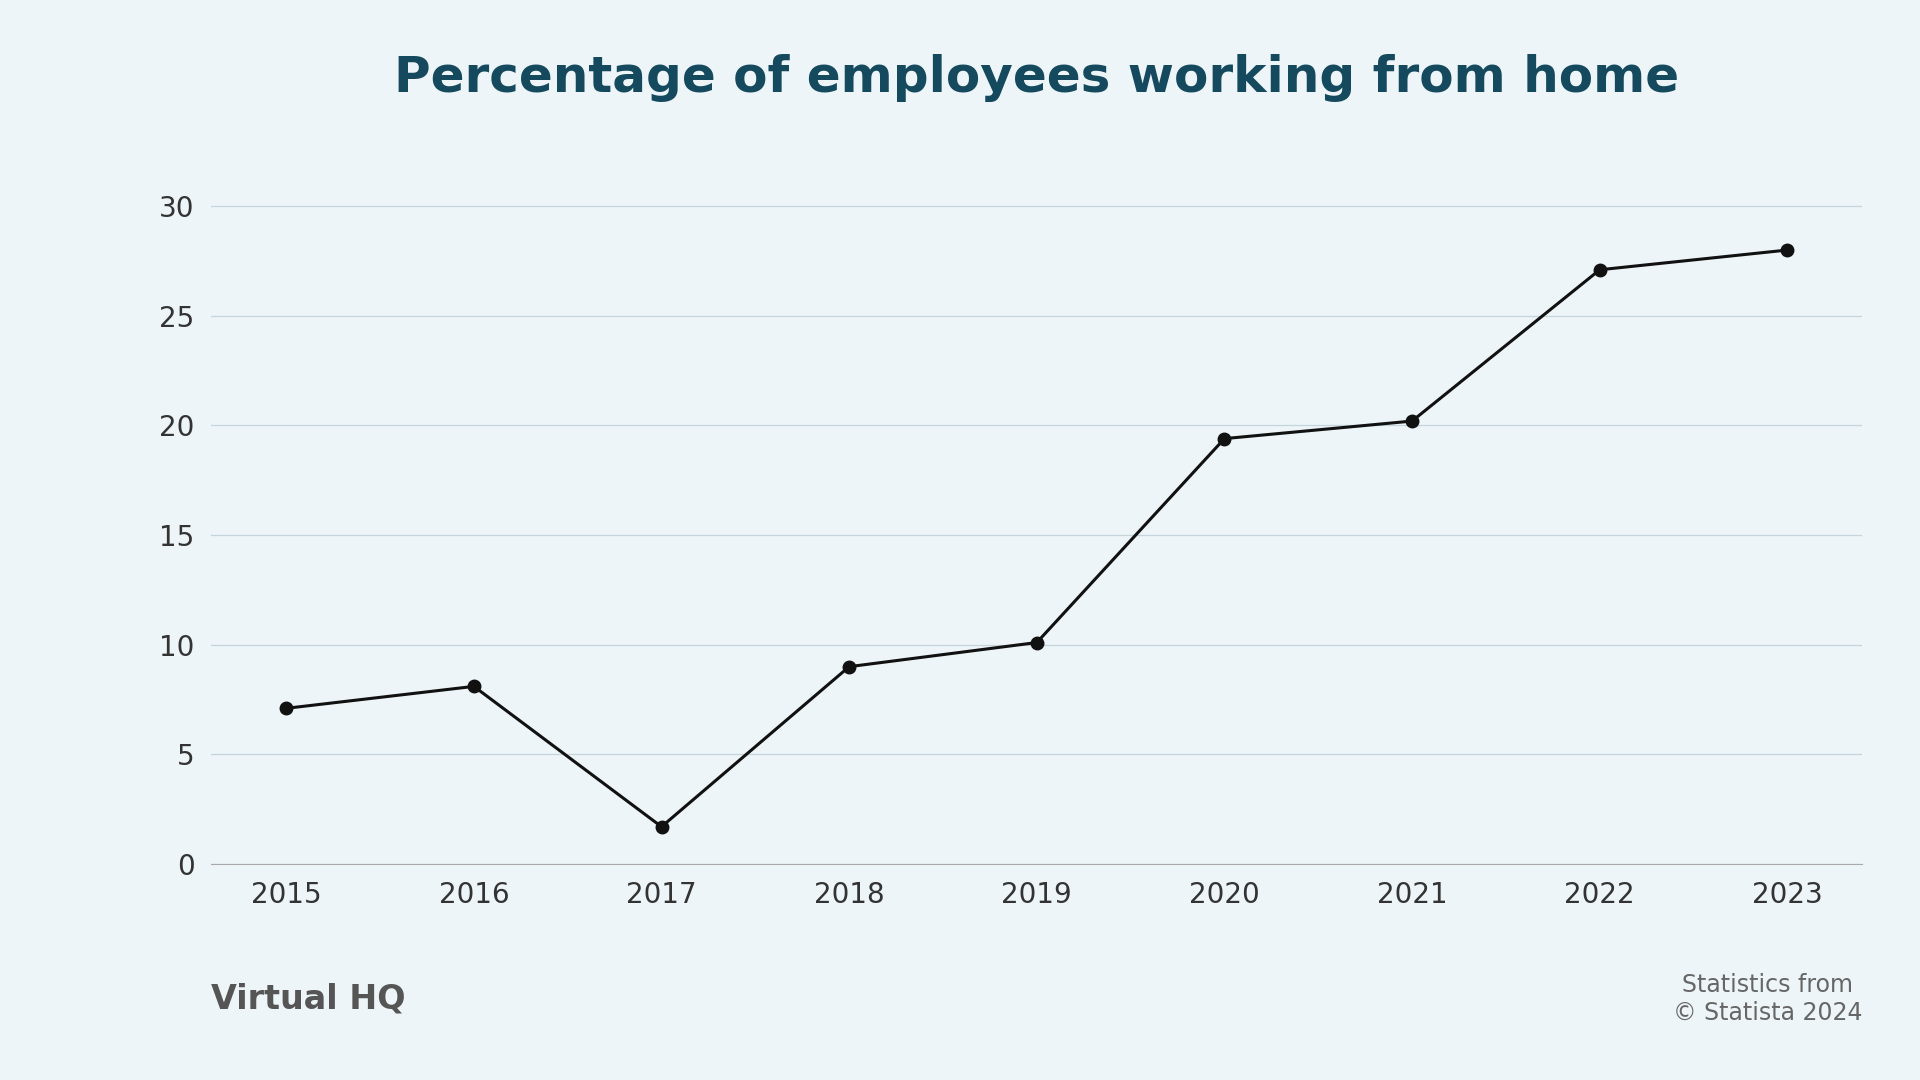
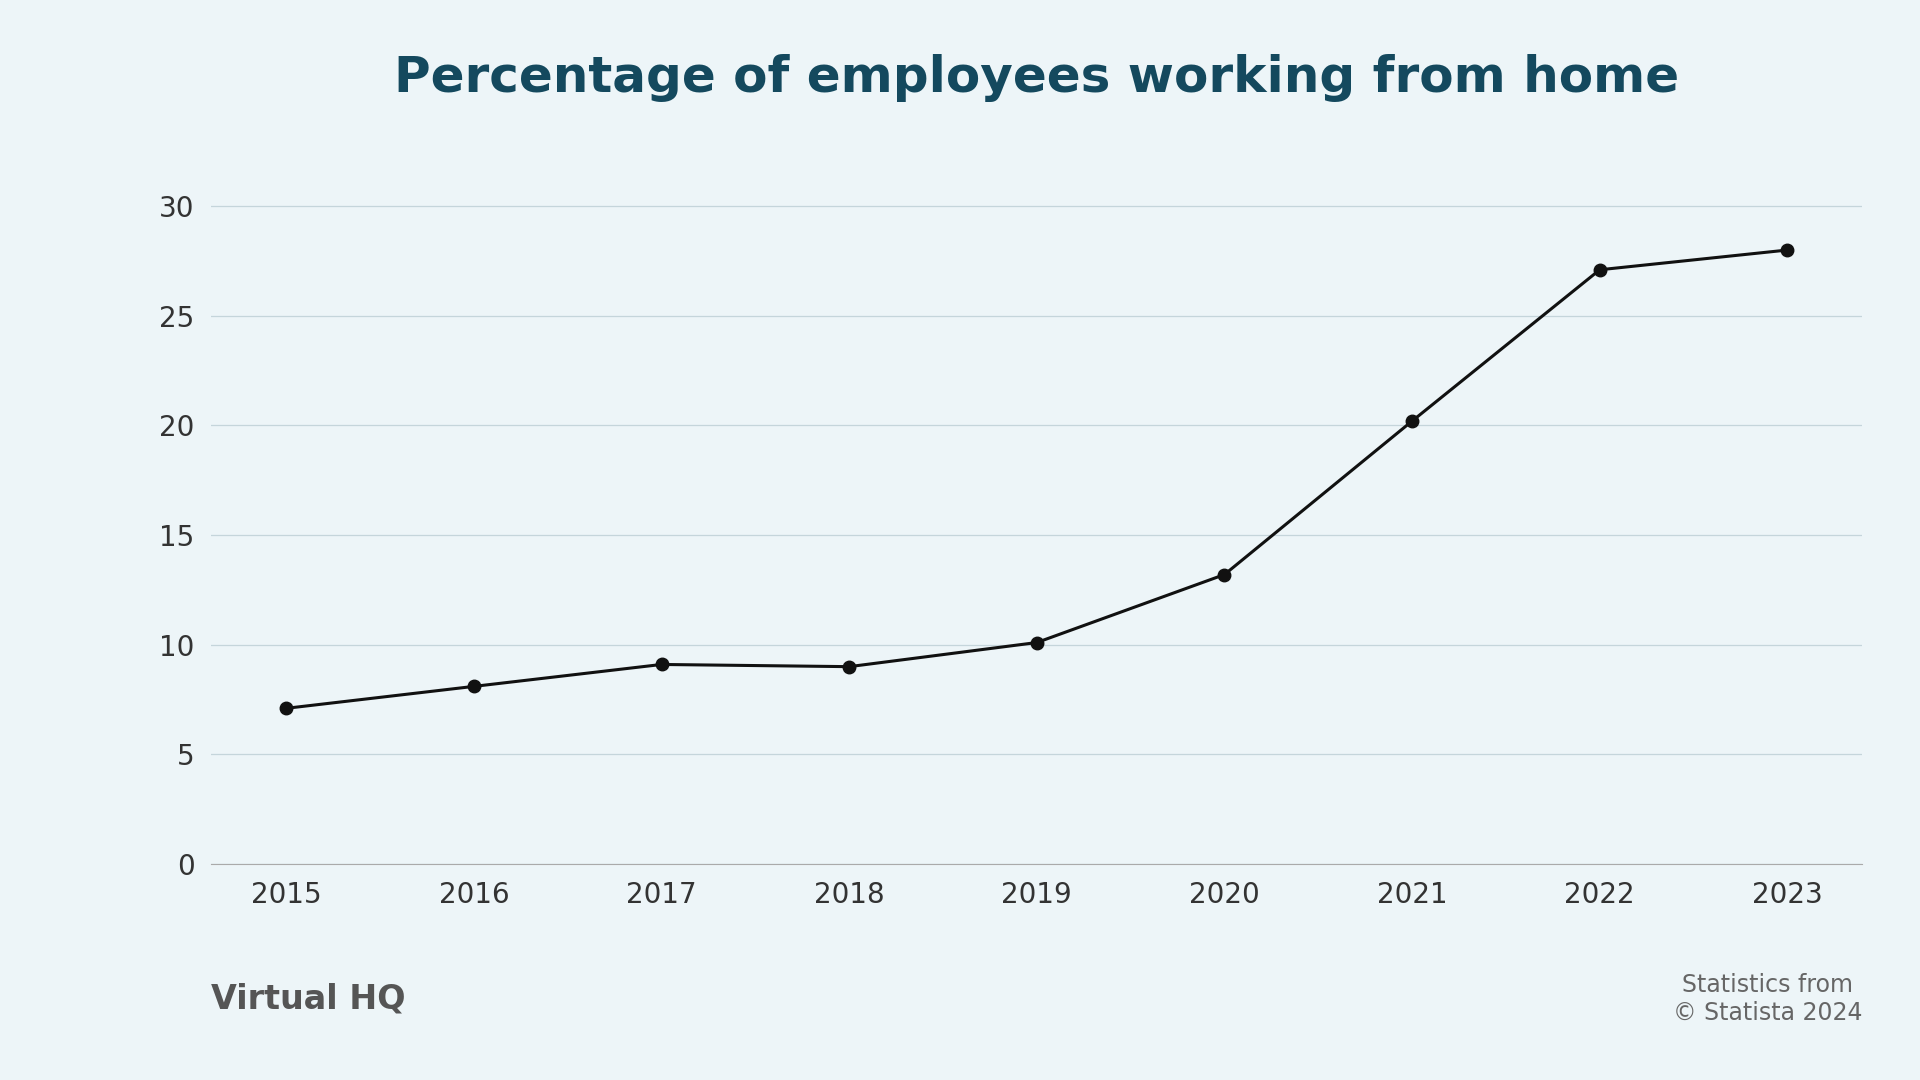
2017: 1.7 -> 9.1
2020: 19.4 -> 13.2
